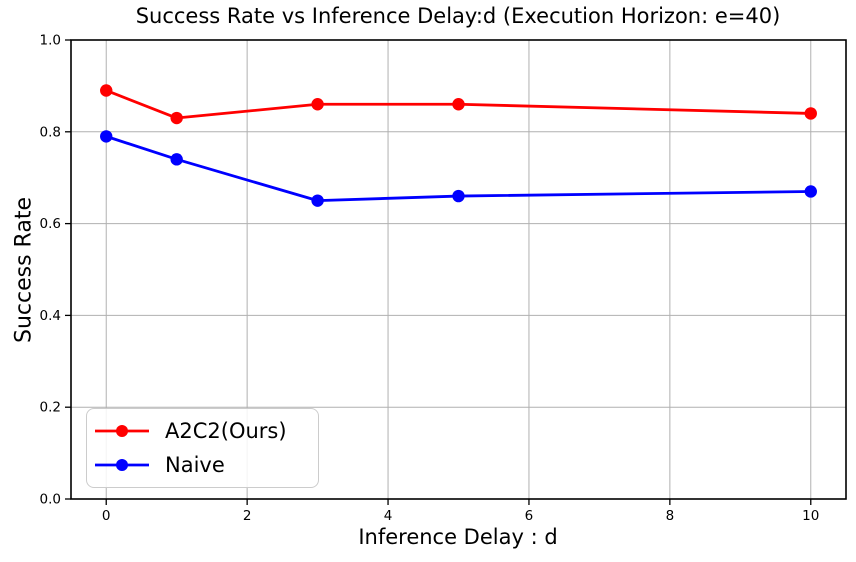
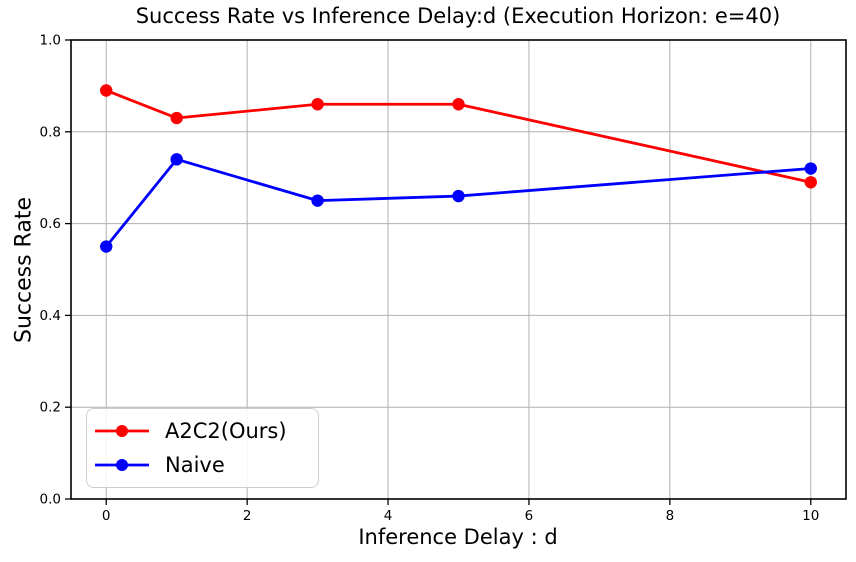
Naive/0: 0.79 -> 0.55
A2C2(Ours)/10: 0.84 -> 0.69
Naive/10: 0.67 -> 0.72
